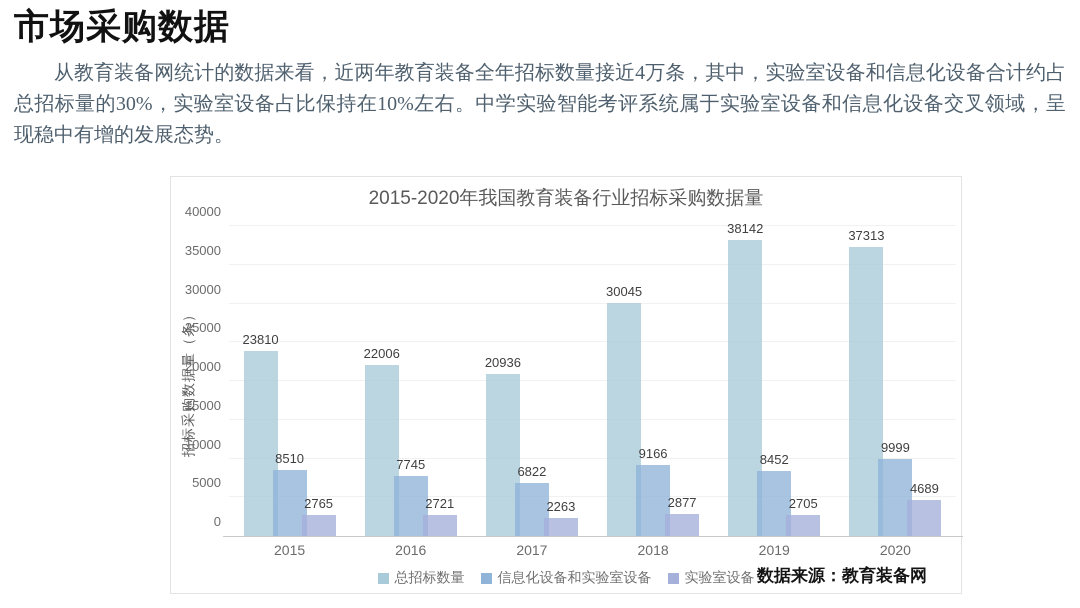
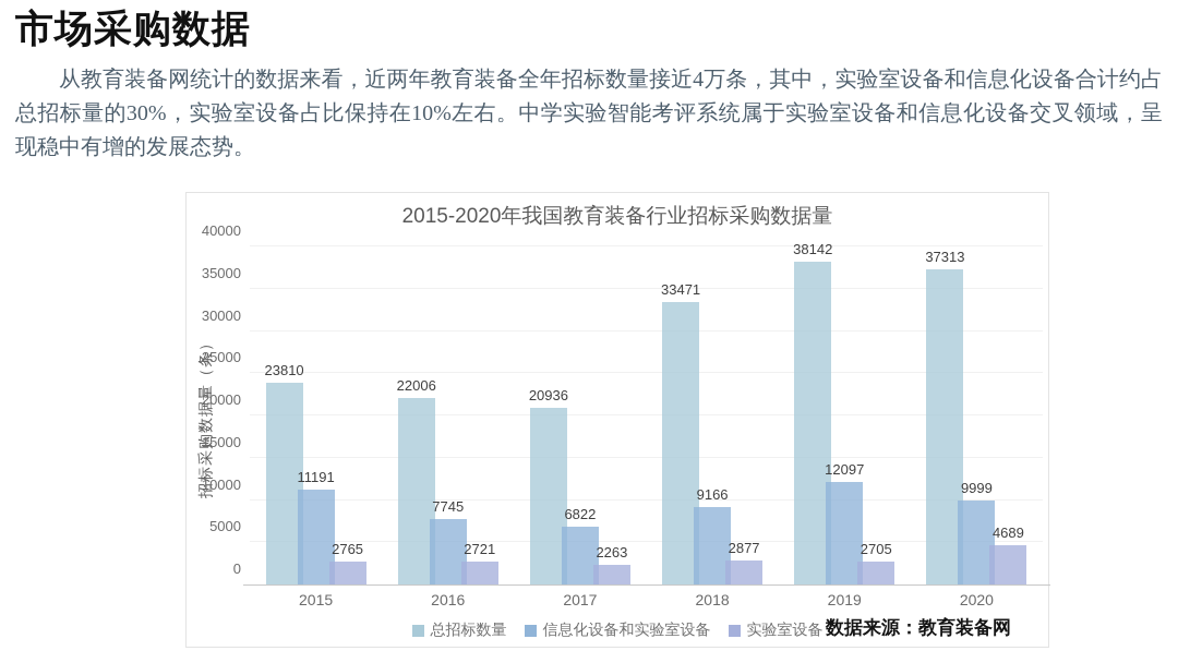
信息化设备和实验室设备/2015: 8510 -> 11191
总招标数量/2018: 30045 -> 33471
信息化设备和实验室设备/2019: 8452 -> 12097
